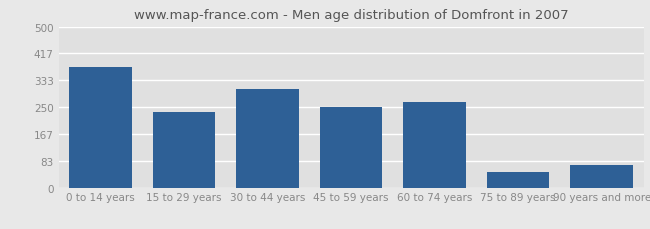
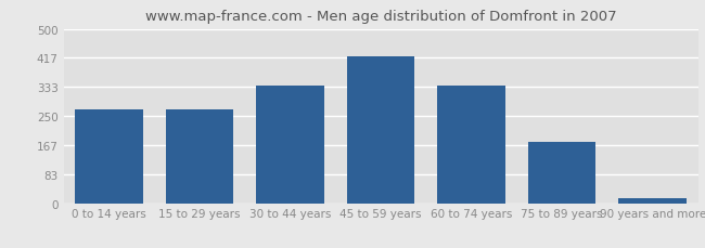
0 to 14 years: 375 -> 270
15 to 29 years: 235 -> 270
30 to 44 years: 305 -> 338
45 to 59 years: 250 -> 420
60 to 74 years: 265 -> 338
75 to 89 years: 50 -> 175
90 years and more: 70 -> 15
